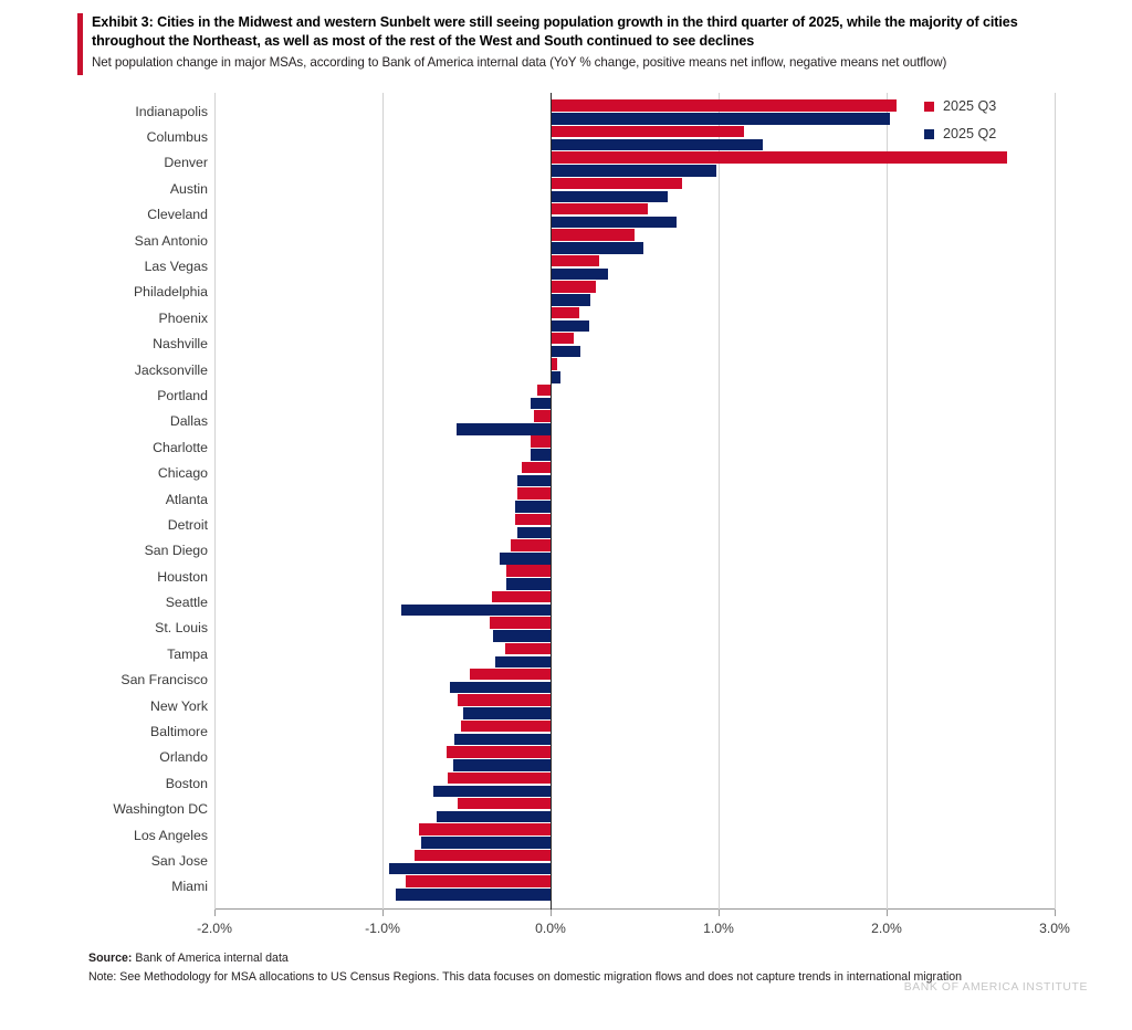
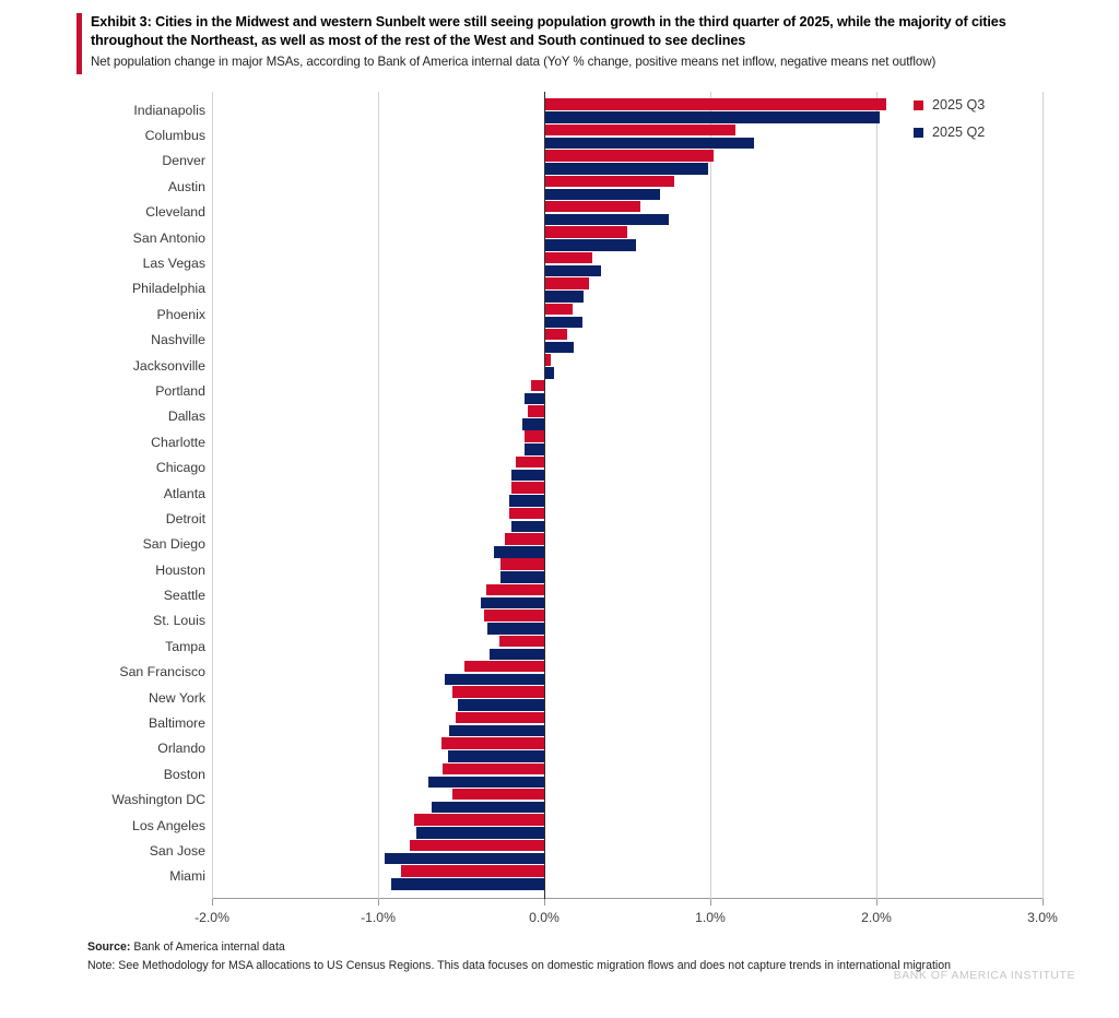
2025 Q3/Denver: 2.72% -> 1.02%
2025 Q2/Dallas: -0.56% -> -0.13%
2025 Q2/Seattle: -0.89% -> -0.38%
